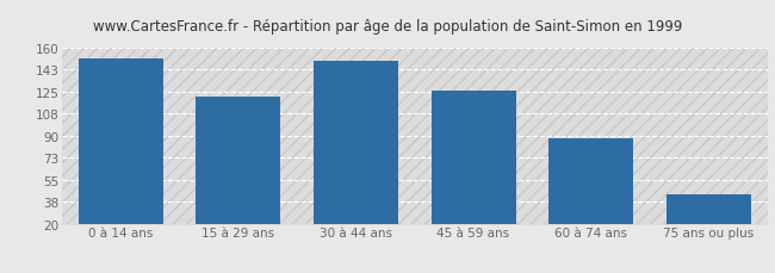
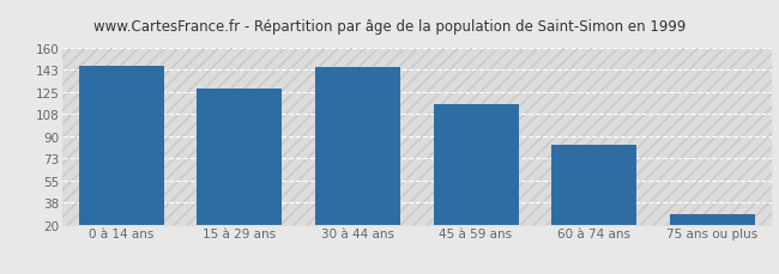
0 à 14 ans: 152 -> 146
15 à 29 ans: 121 -> 128
30 à 44 ans: 150 -> 145
45 à 59 ans: 126 -> 116
60 à 74 ans: 88 -> 83
75 ans ou plus: 43 -> 28
